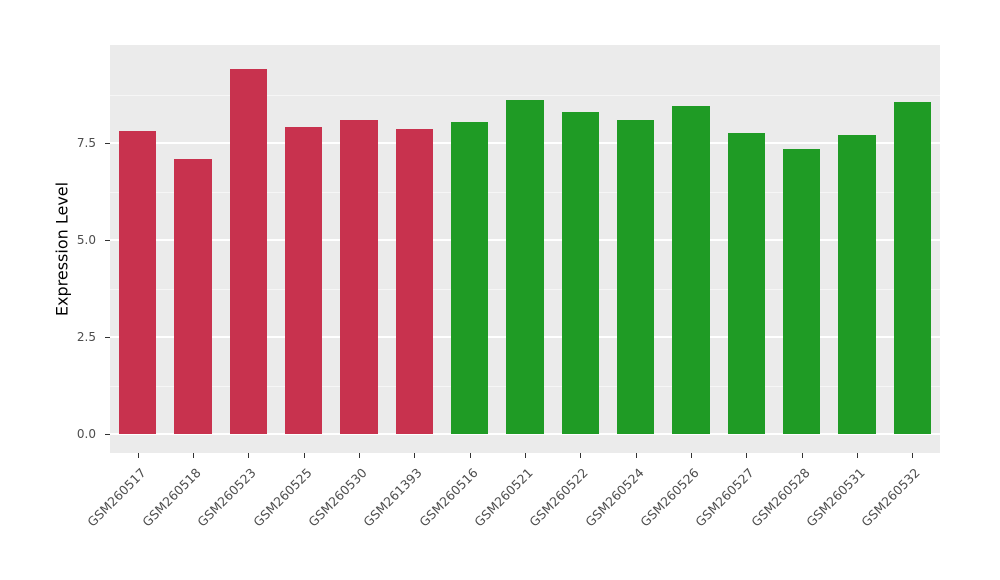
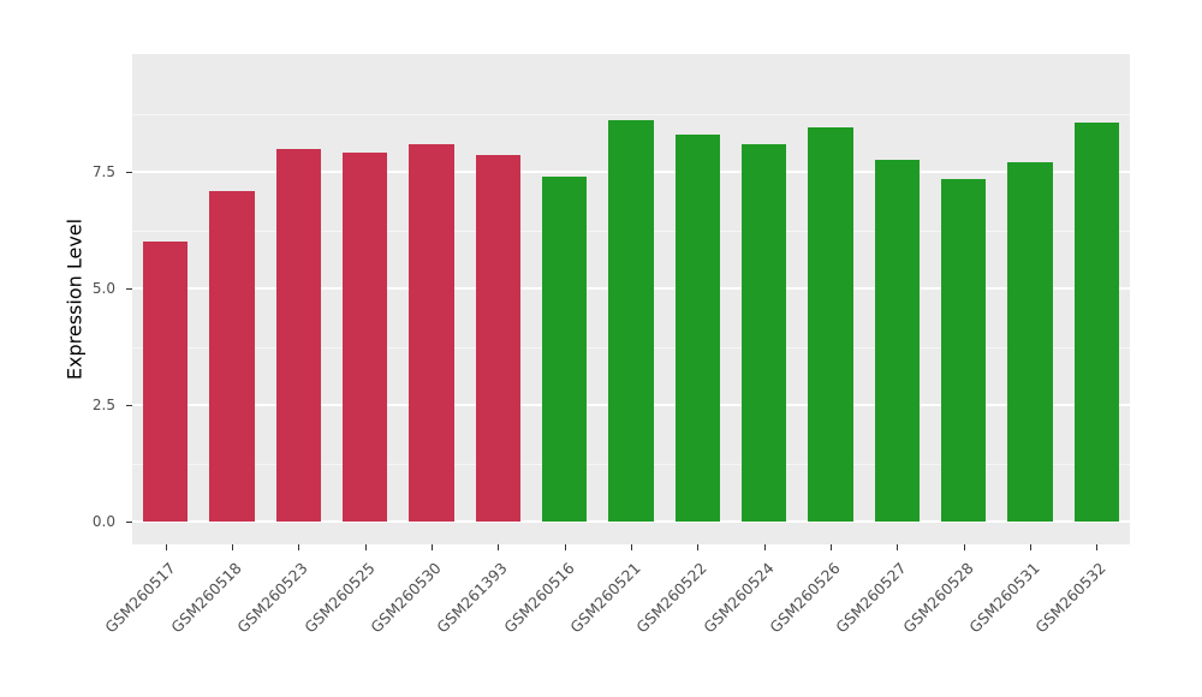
GSM260517: 7.8 -> 6.0
GSM260523: 9.4 -> 8.0
GSM260516: 8.1 -> 7.4
